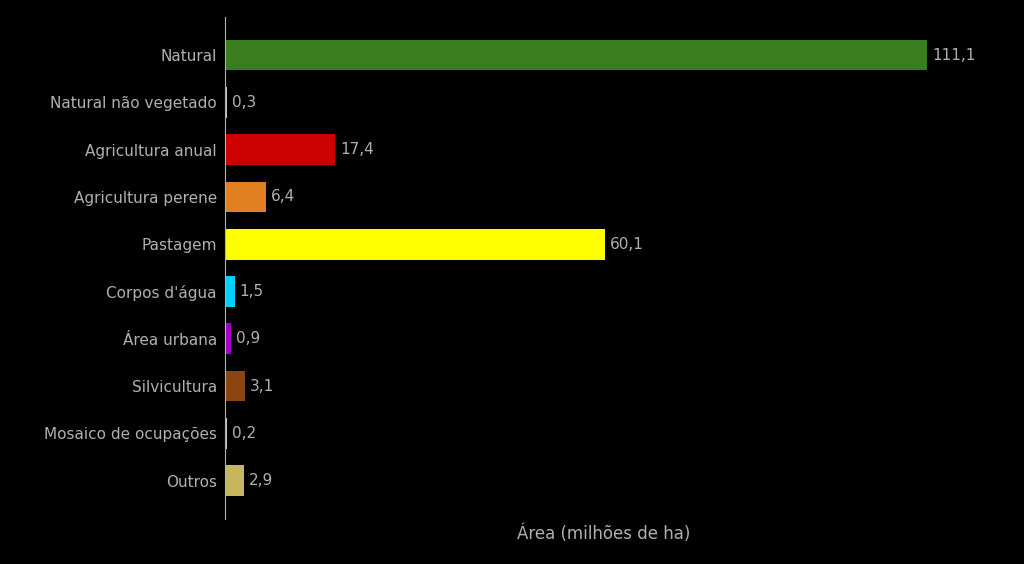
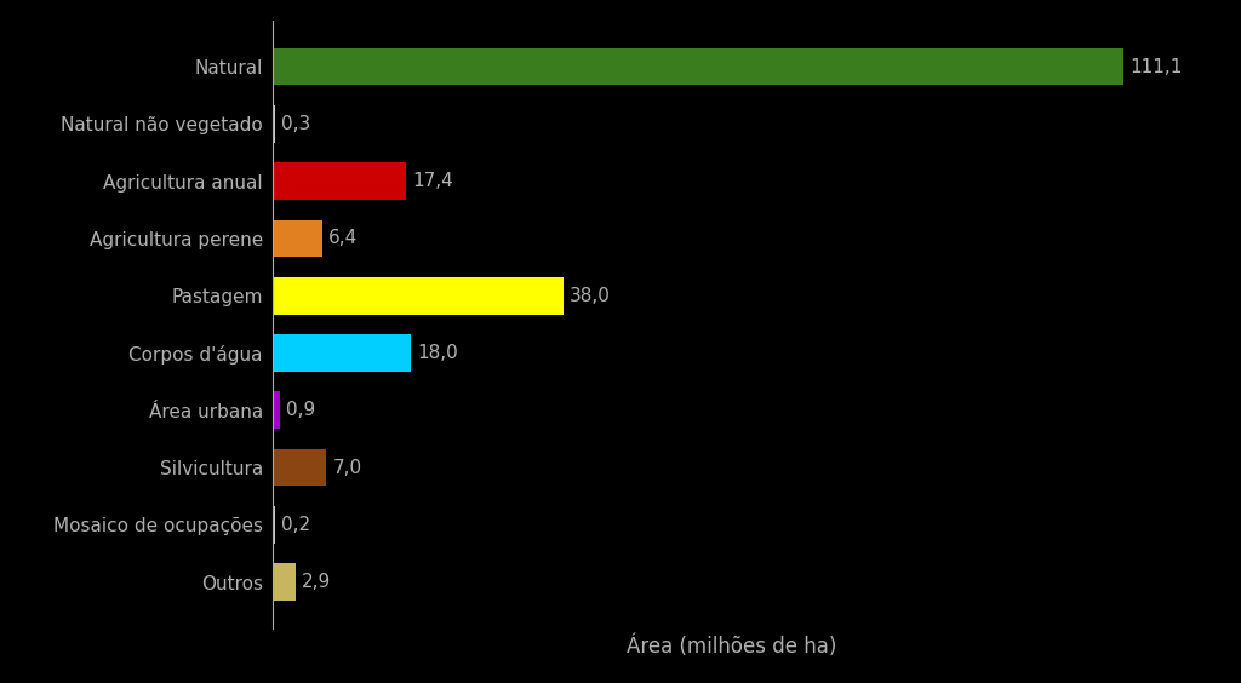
Pastagem: 60,1 -> 38,0
Corpos d'água: 1,5 -> 18,0
Silvicultura: 3,1 -> 7,0
